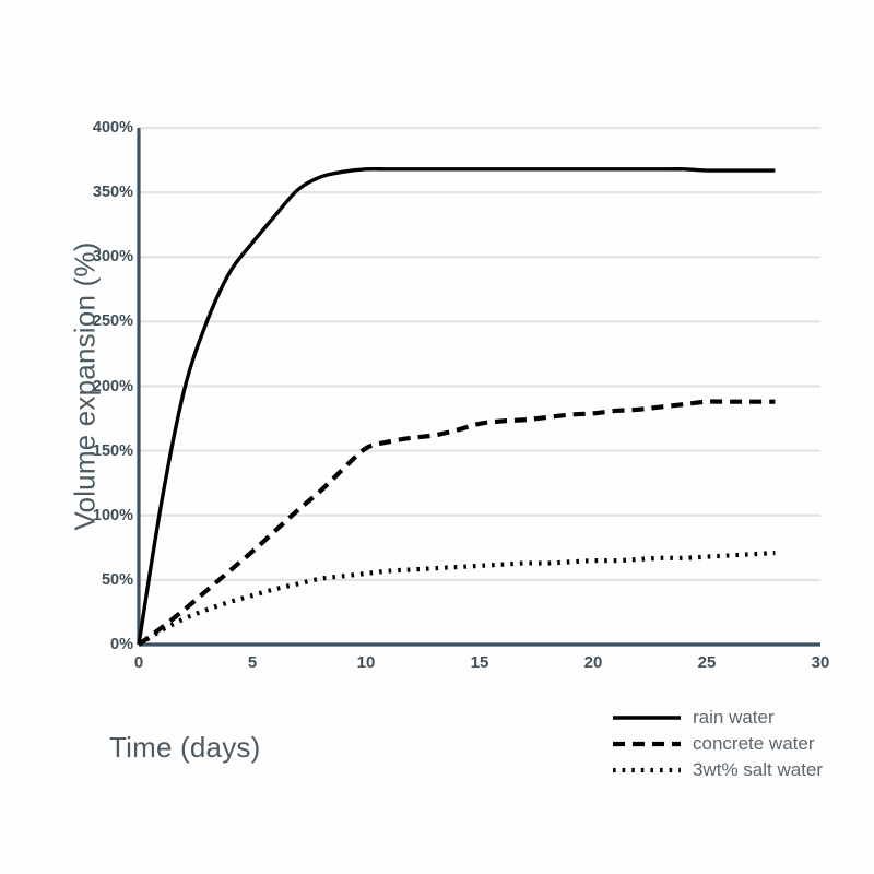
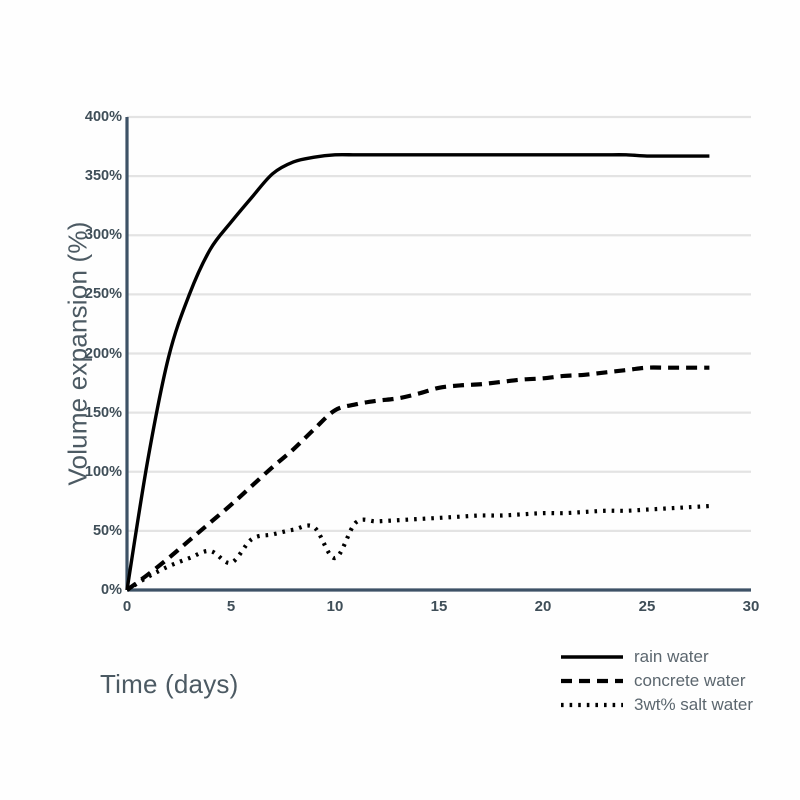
3wt% salt water/5: 38% -> 23%
3wt% salt water/10: 55% -> 27%
